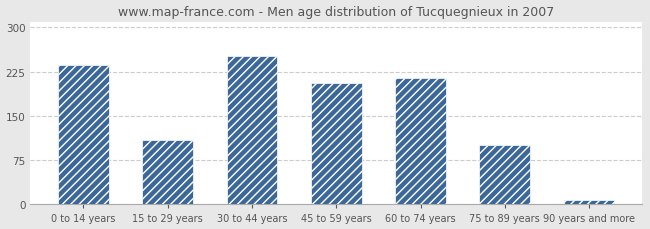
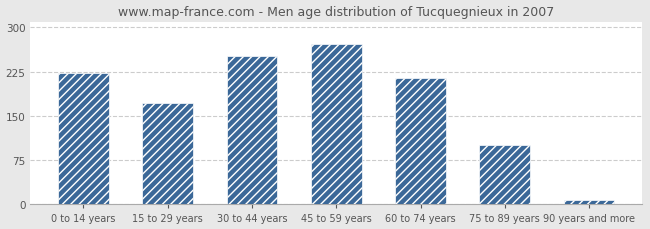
0 to 14 years: 236 -> 222
15 to 29 years: 110 -> 172
45 to 59 years: 206 -> 272
